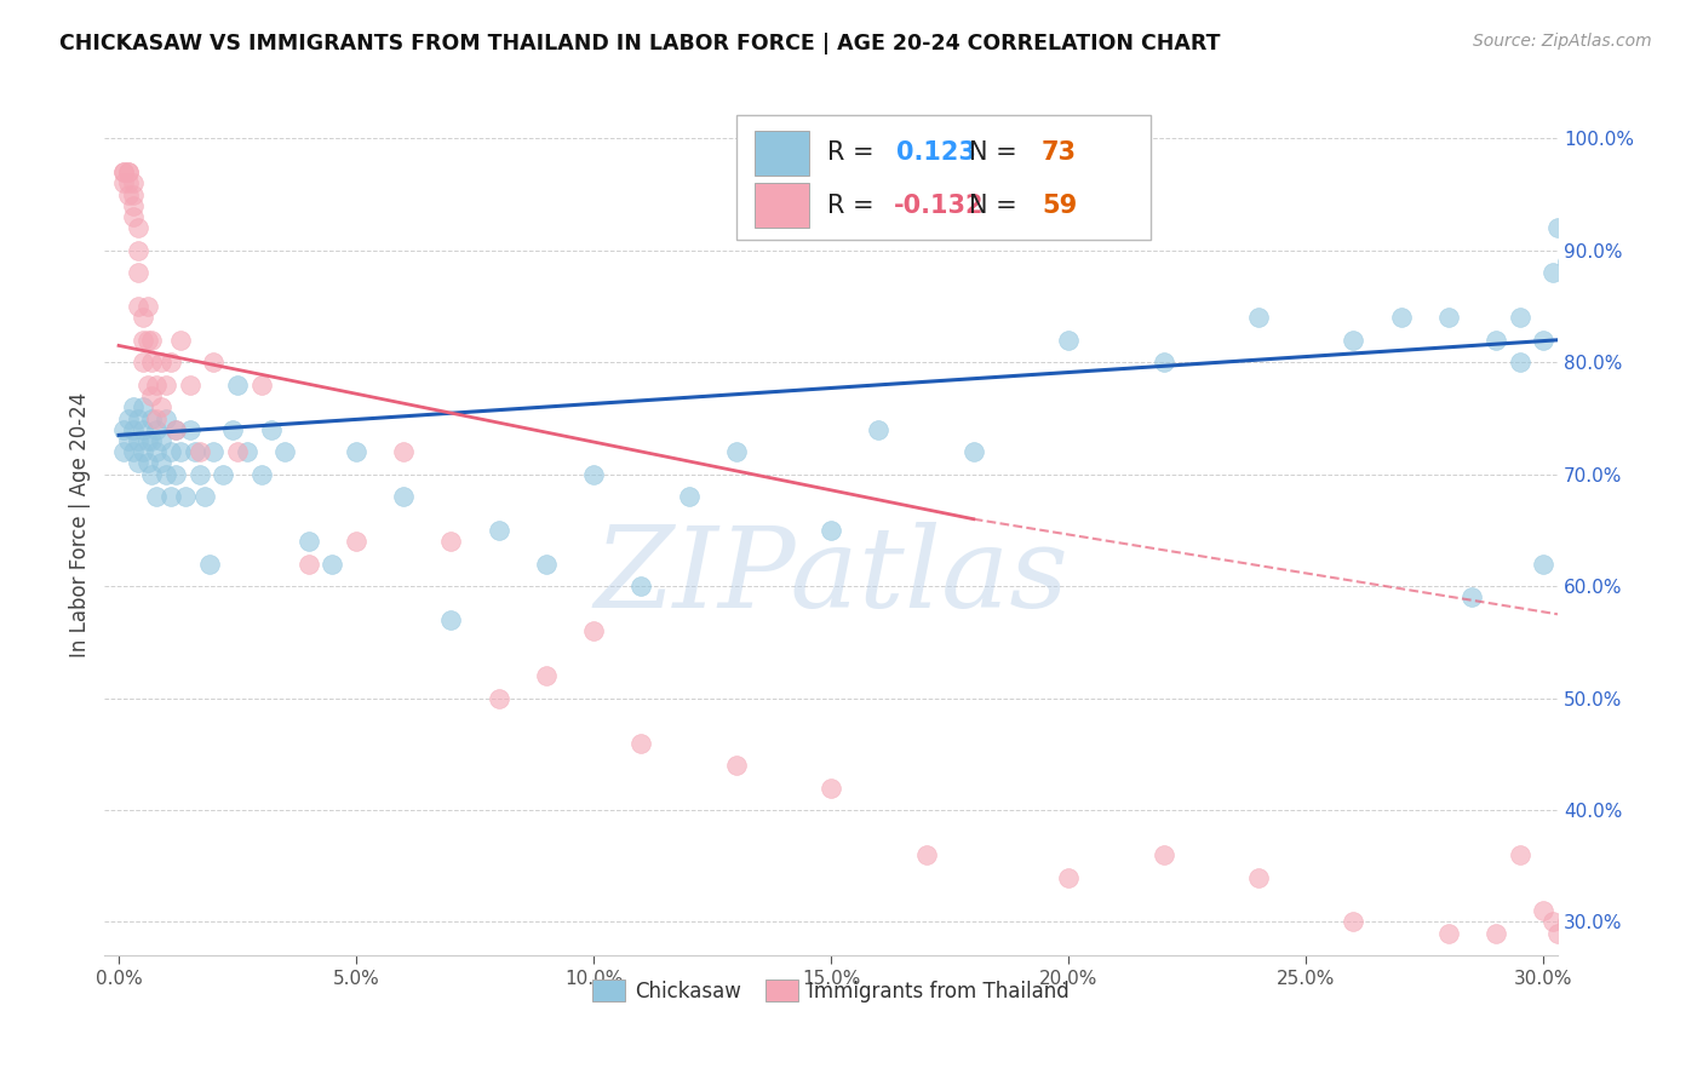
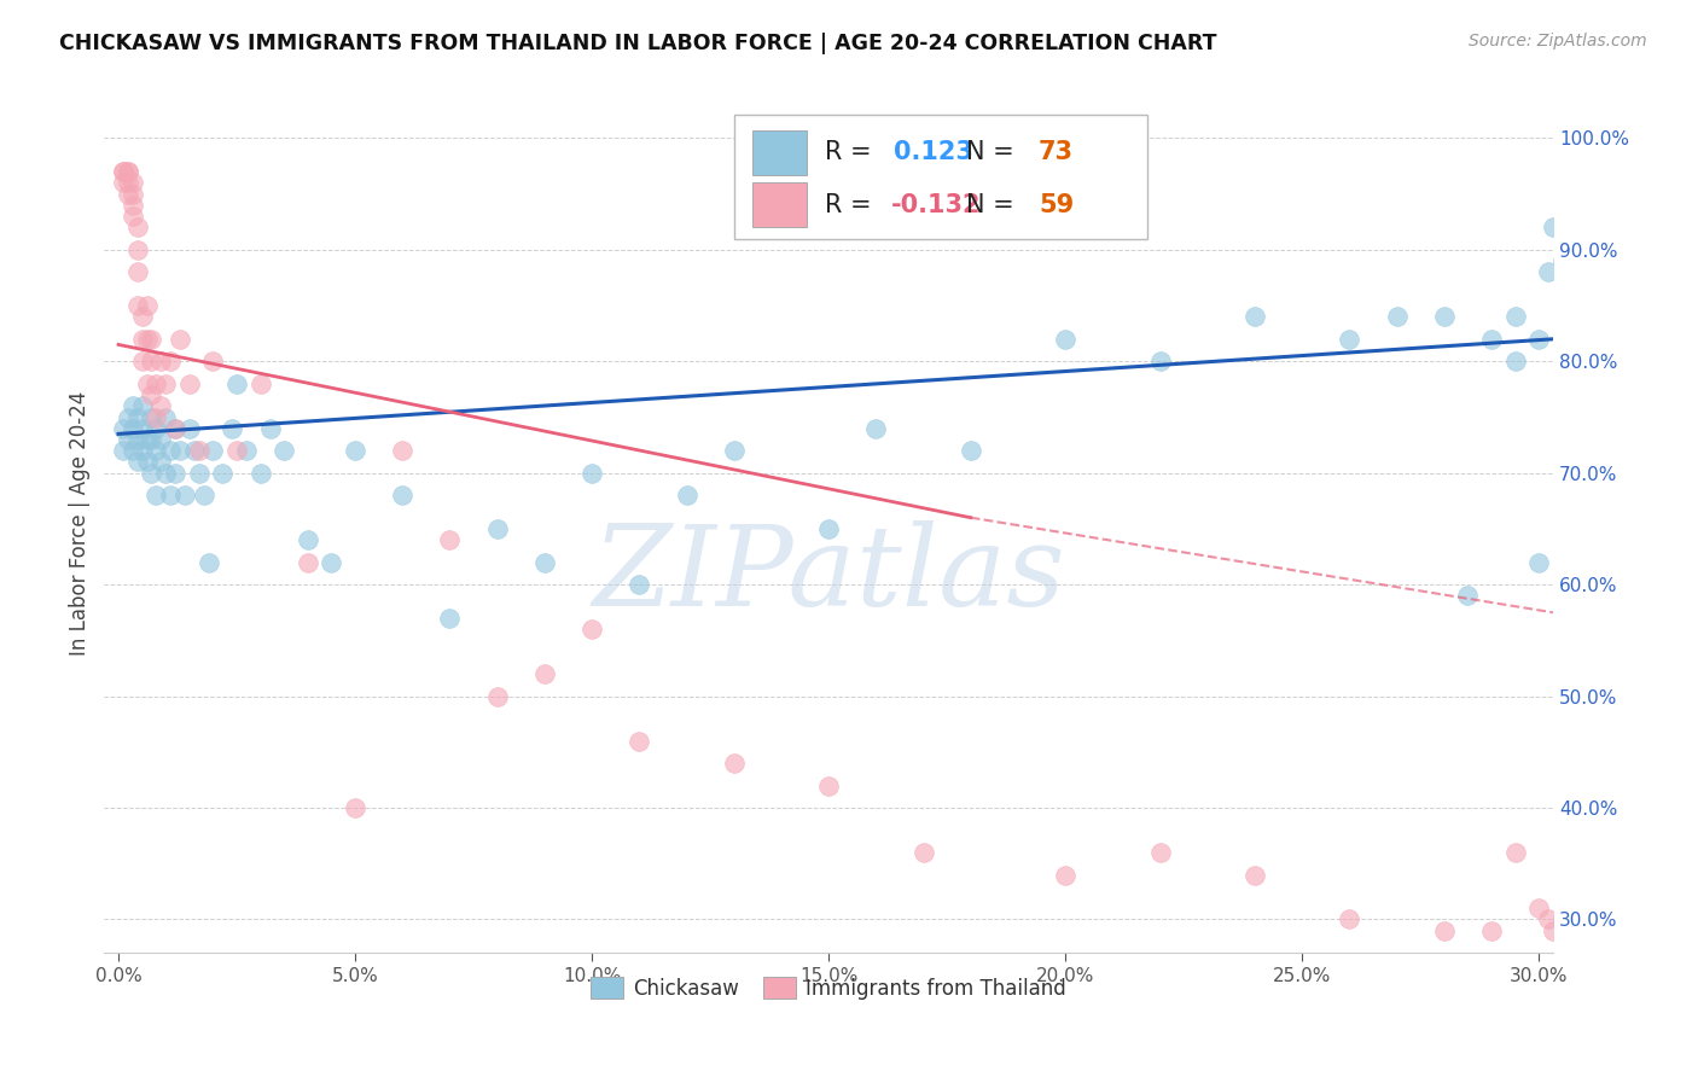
Immigrants from Thailand/5.0%: 64% -> 40%
